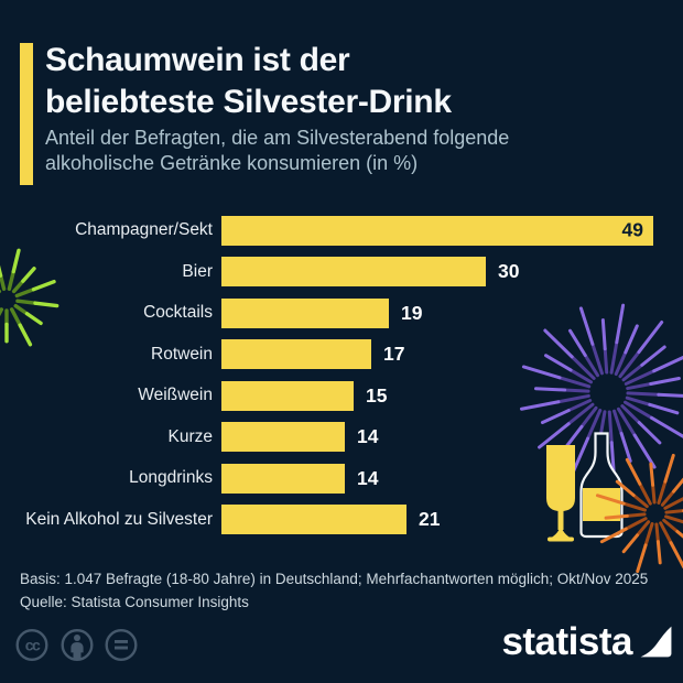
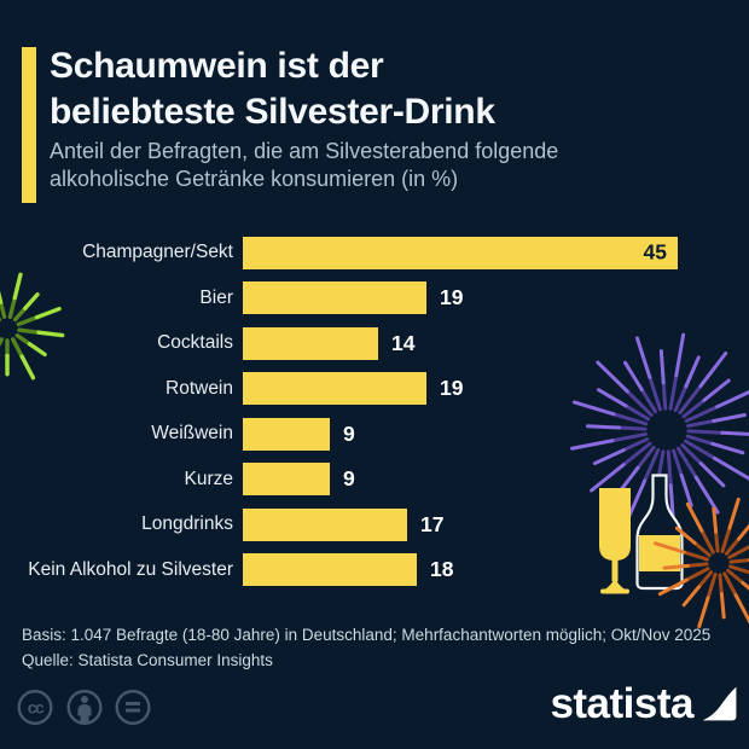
Champagner/Sekt: 49 -> 45
Bier: 30 -> 19
Cocktails: 19 -> 14
Rotwein: 17 -> 19
Weißwein: 15 -> 9
Kurze: 14 -> 9
Longdrinks: 14 -> 17
Kein Alkohol zu Silvester: 21 -> 18
